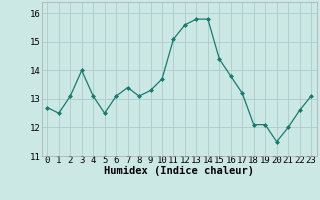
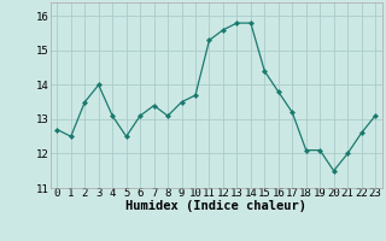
2: 13.1 -> 13.5
9: 13.3 -> 13.5
11: 15.1 -> 15.3
